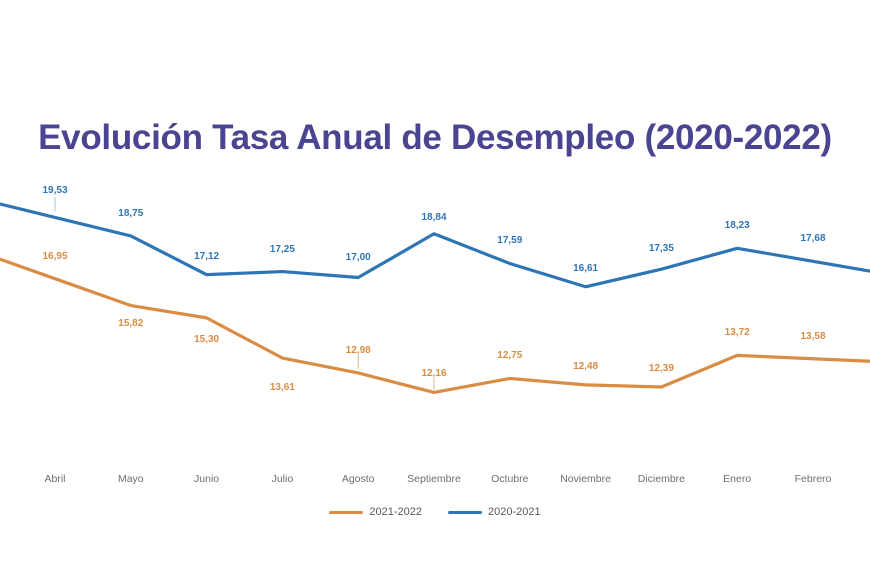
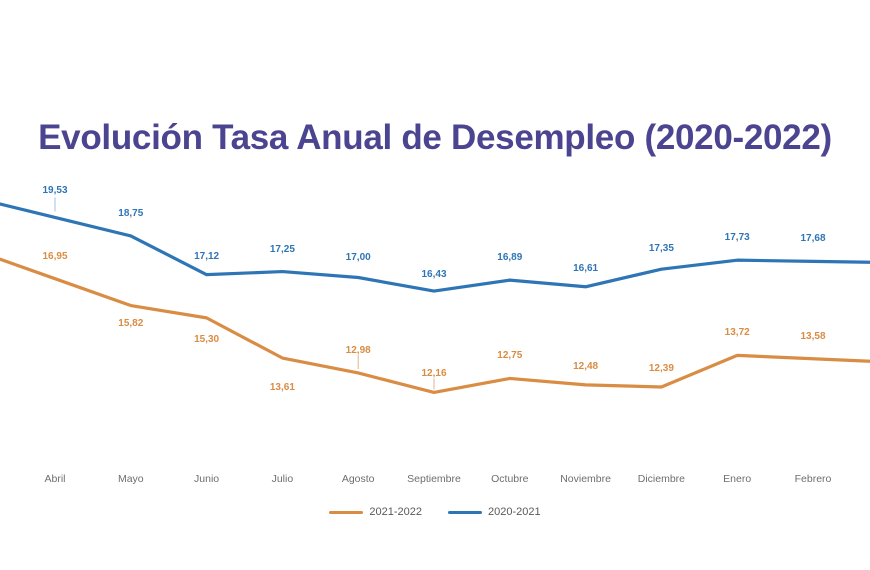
2020-2021/Septiembre: 18,84 -> 16,43
2020-2021/Octubre: 17,59 -> 16,89
2020-2021/Enero: 18,23 -> 17,73
